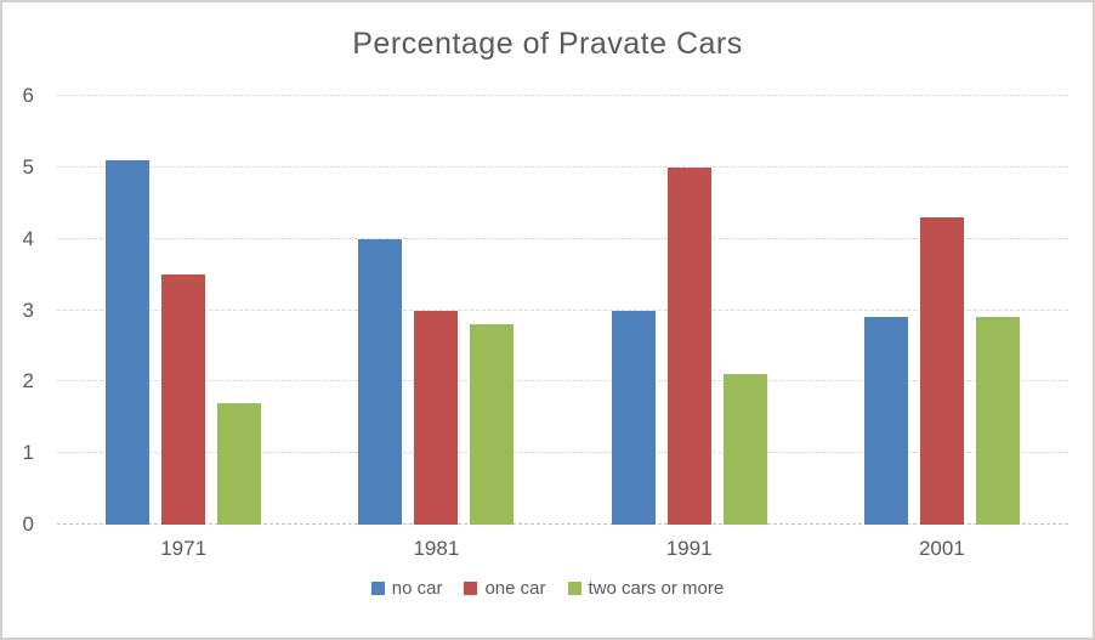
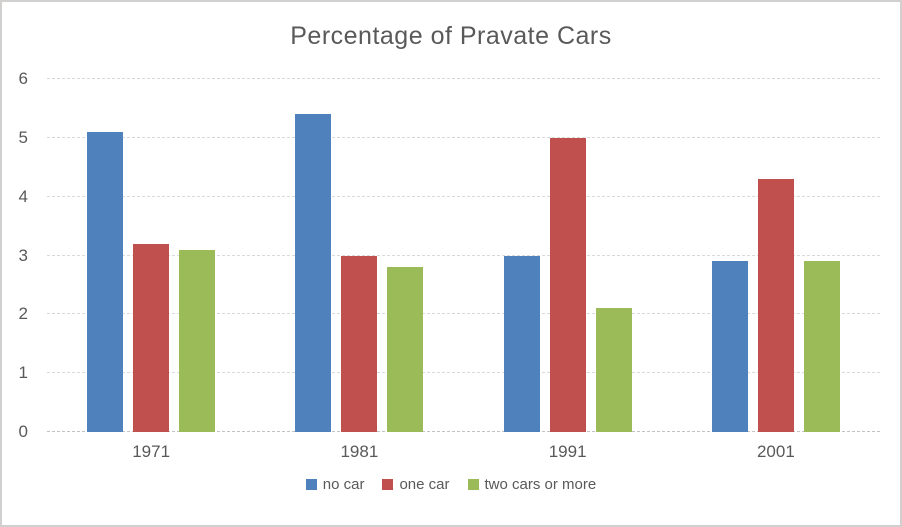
one car/1971: 3.5 -> 3.2
two cars or more/1971: 1.7 -> 3.1
no car/1981: 4.0 -> 5.4
